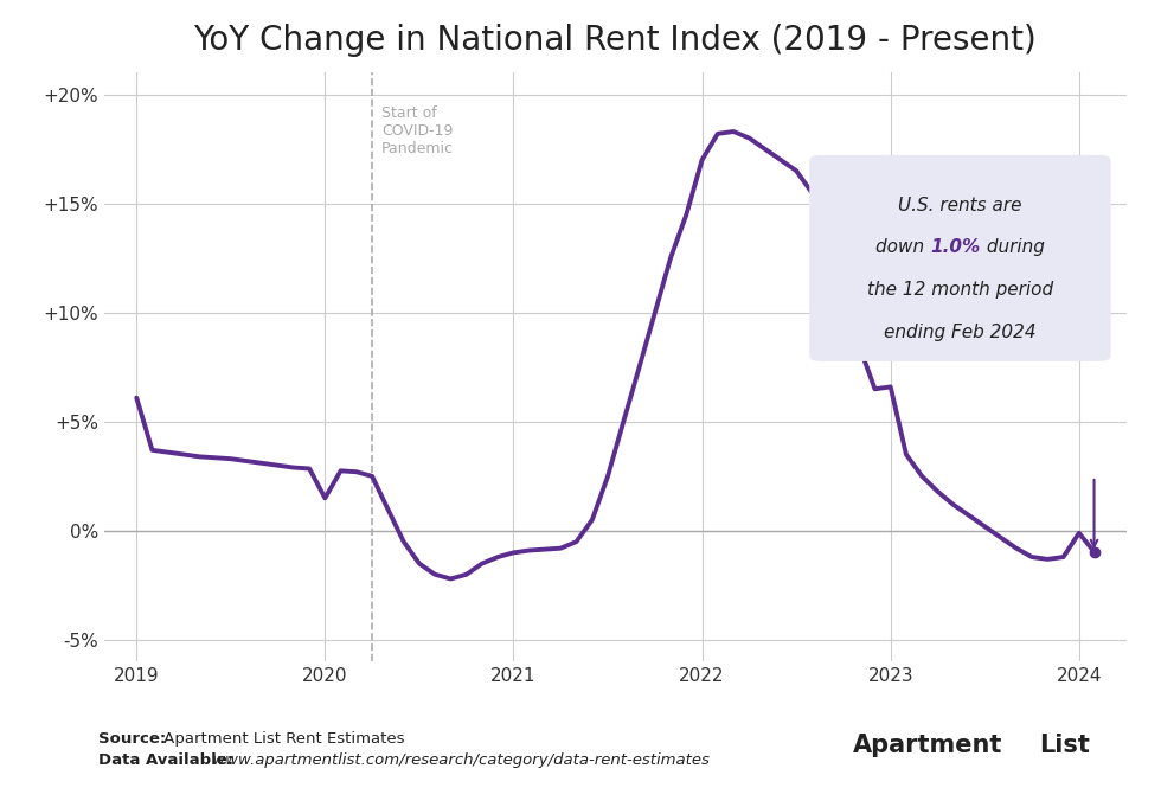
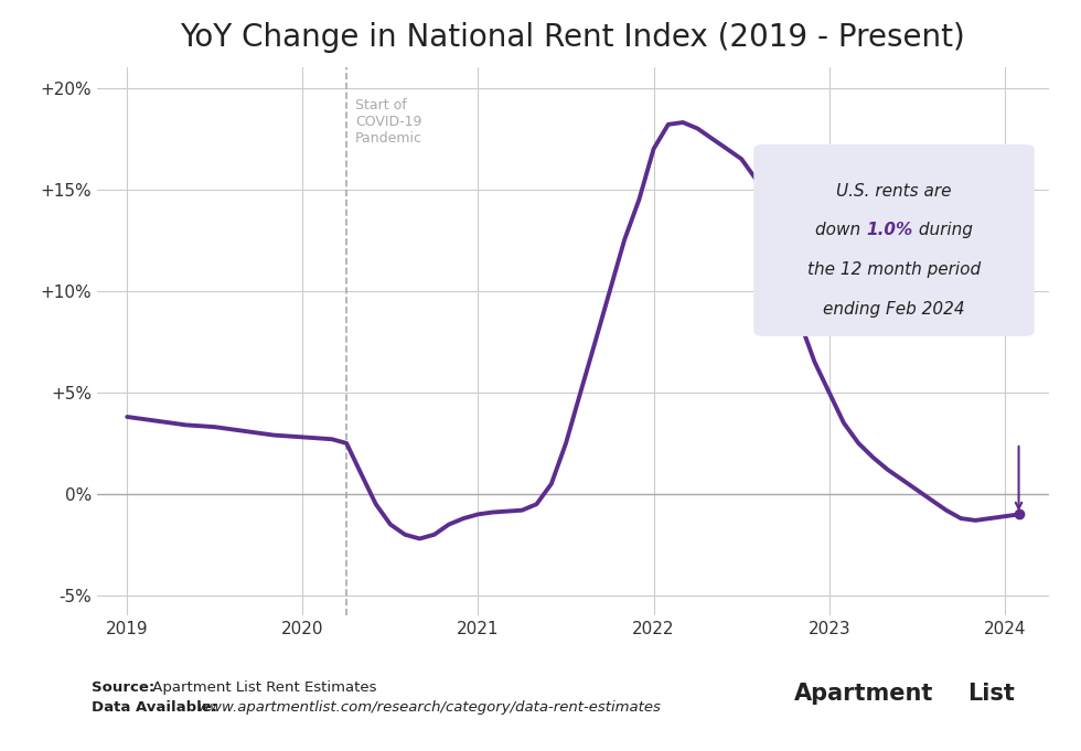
2019: 6.1% -> 3.8%
2020: 1.5% -> 2.8%
2023: 6.6% -> 5.0%
2024: -0.1% -> -1.1%
